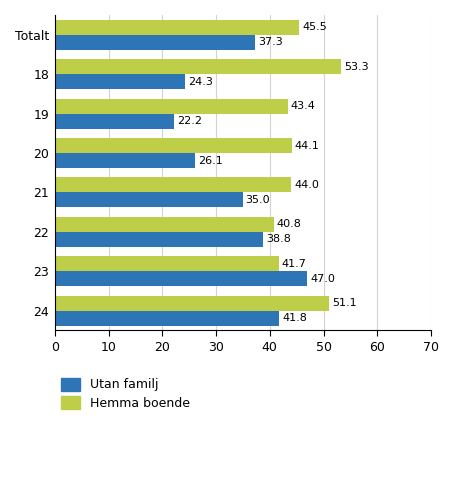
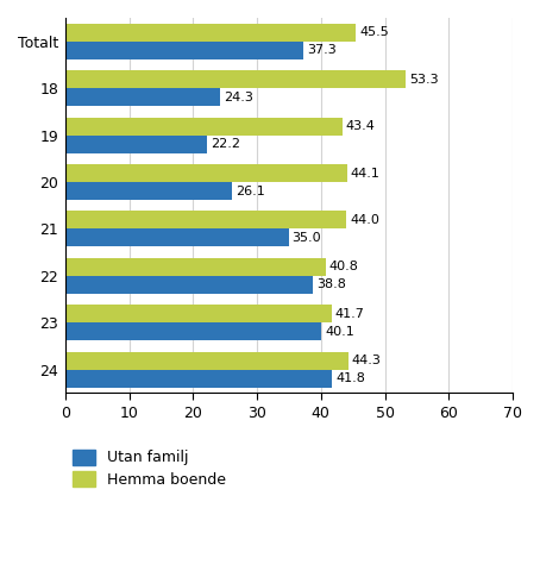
Utan familj/23: 47.0 -> 40.1
Hemma boende/24: 51.1 -> 44.3
